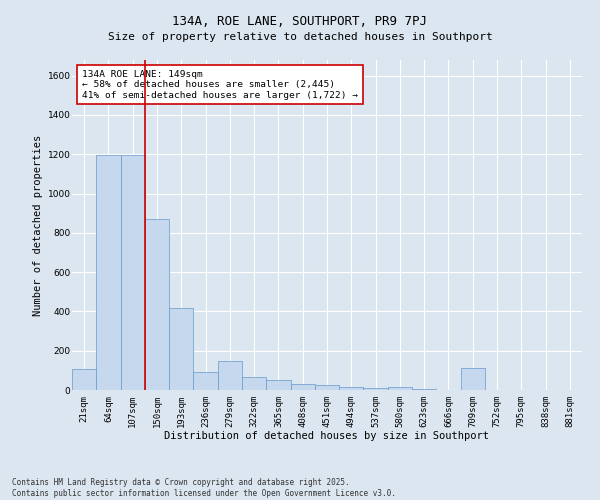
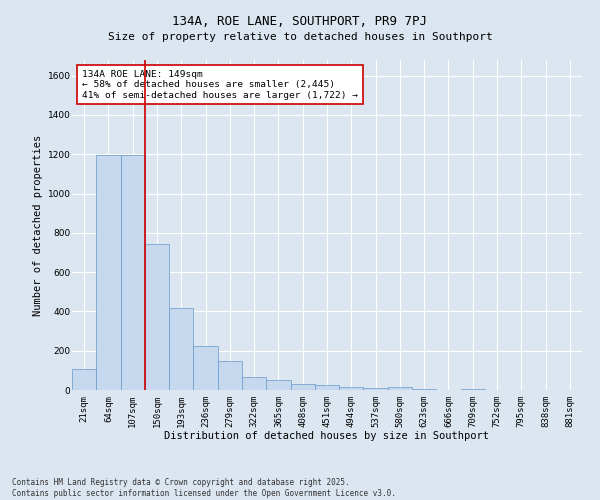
150sqm: 870 -> 740
236sqm: 90 -> 220
709sqm: 110 -> 0
